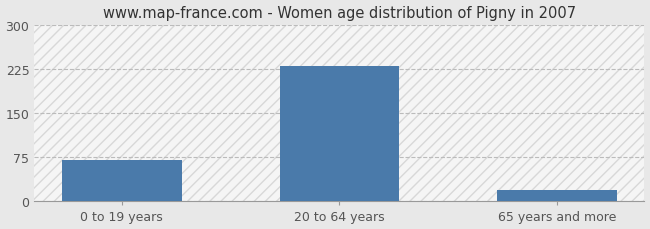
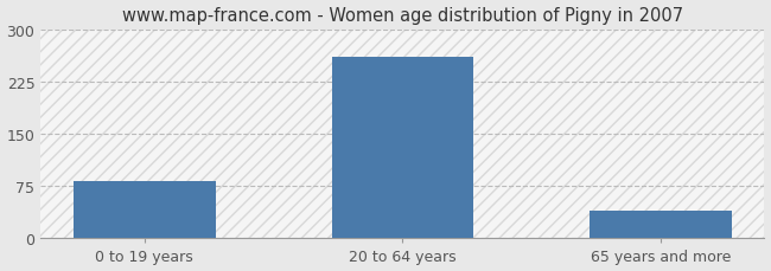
0 to 19 years: 70 -> 83
20 to 64 years: 230 -> 260
65 years and more: 20 -> 40
